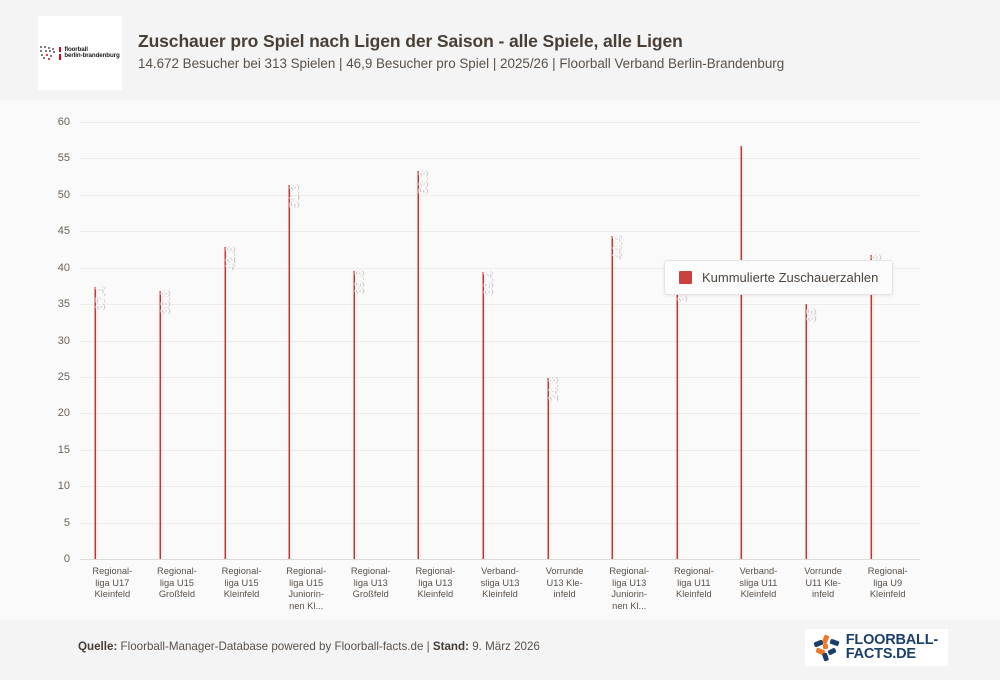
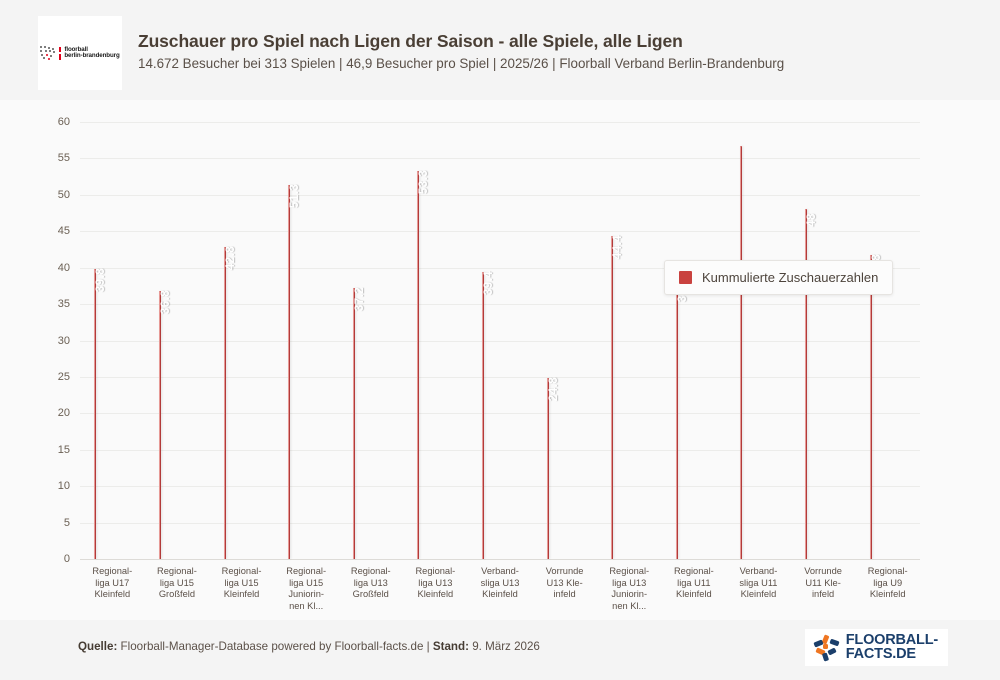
Regional- liga U17 Kleinfeld: 37.4 -> 39.8
Regional- liga U13 Großfeld: 39.6 -> 37.2
Vorrunde U11 Kle- infeld: 35 -> 48
